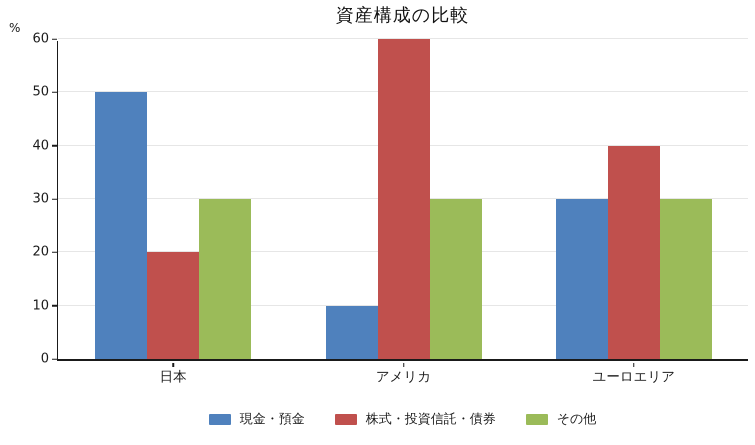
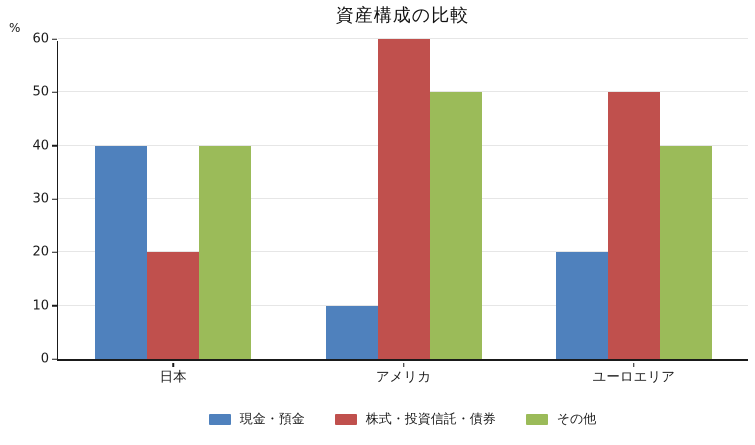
現金・預金/日本: 50 -> 40
その他/日本: 30 -> 40
その他/アメリカ: 30 -> 50
現金・預金/ユーロエリア: 30 -> 20
株式・投資信託・債券/ユーロエリア: 40 -> 50
その他/ユーロエリア: 30 -> 40
